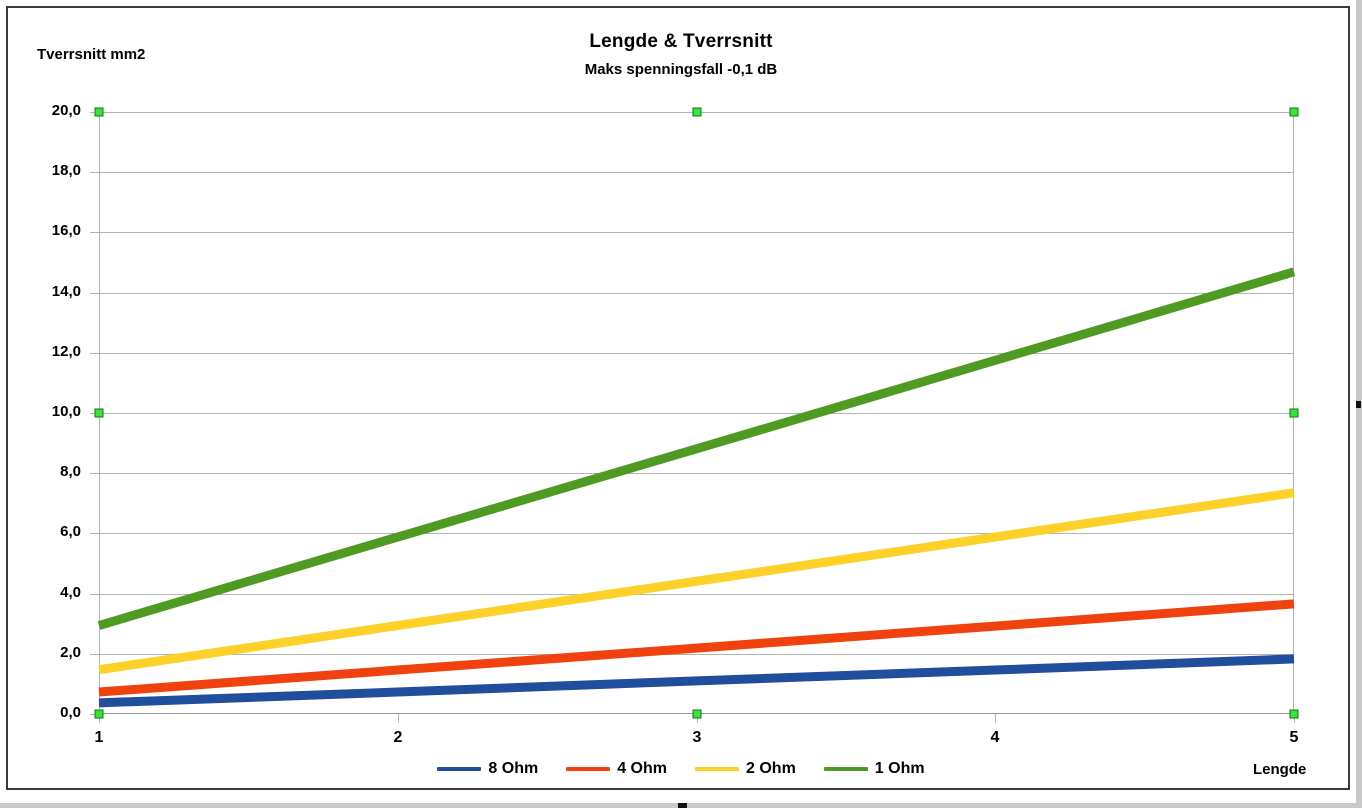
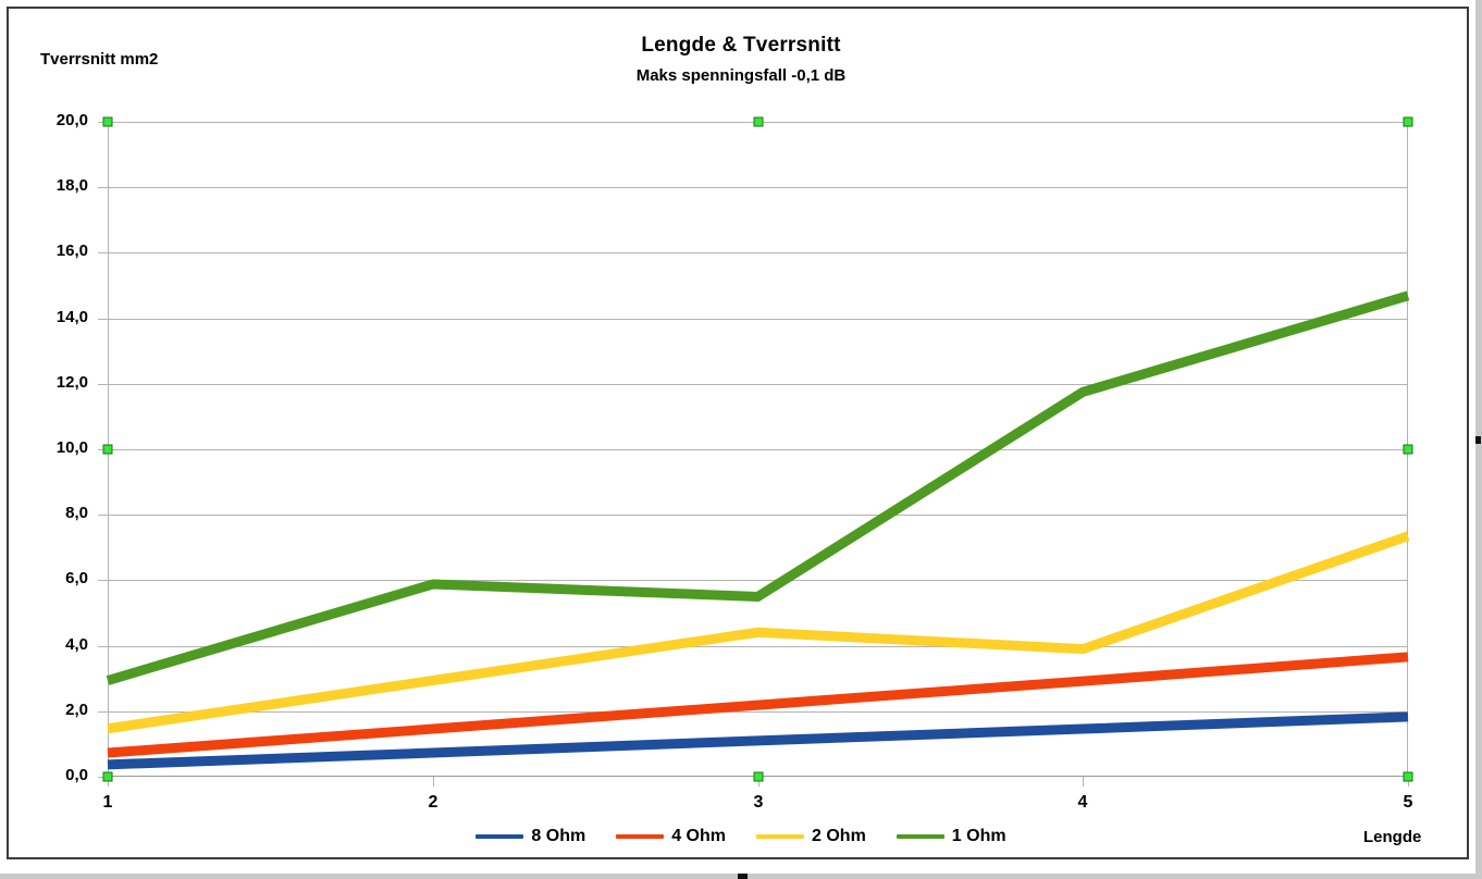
1 Ohm/3: 8,8 -> 5,5
2 Ohm/4: 5,9 -> 3,9
